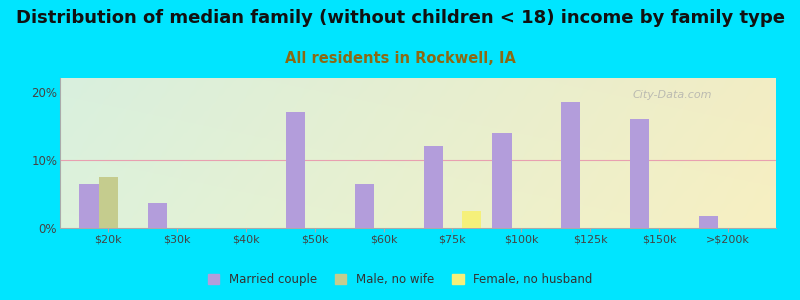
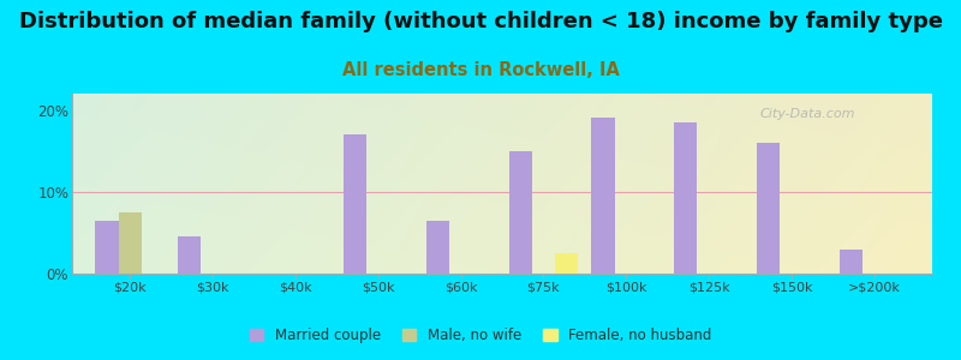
Married couple/$30k: 3.6% -> 4.5%
Married couple/$75k: 12.0% -> 15.0%
Married couple/$100k: 14.0% -> 19.0%
Married couple/>$200k: 1.8% -> 3.0%
